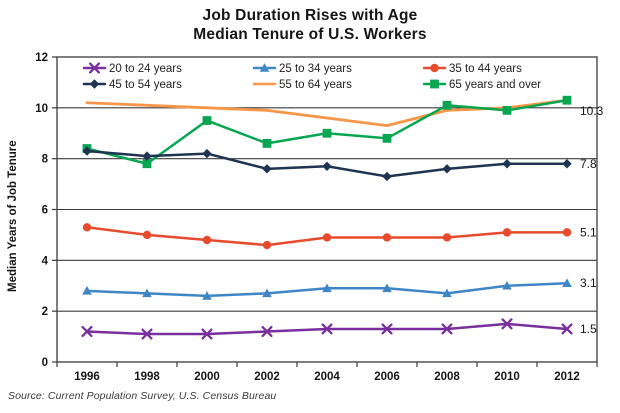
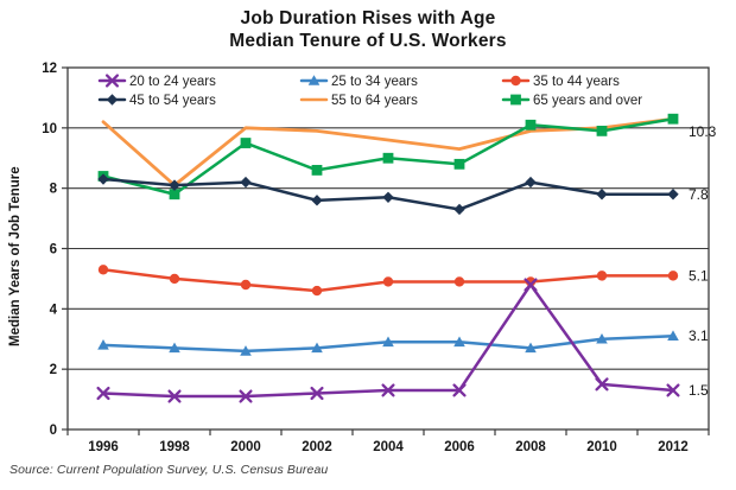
55 to 64 years/1998: 10.1 -> 8.1
20 to 24 years/2008: 1.3 -> 4.8
45 to 54 years/2008: 7.6 -> 8.2
